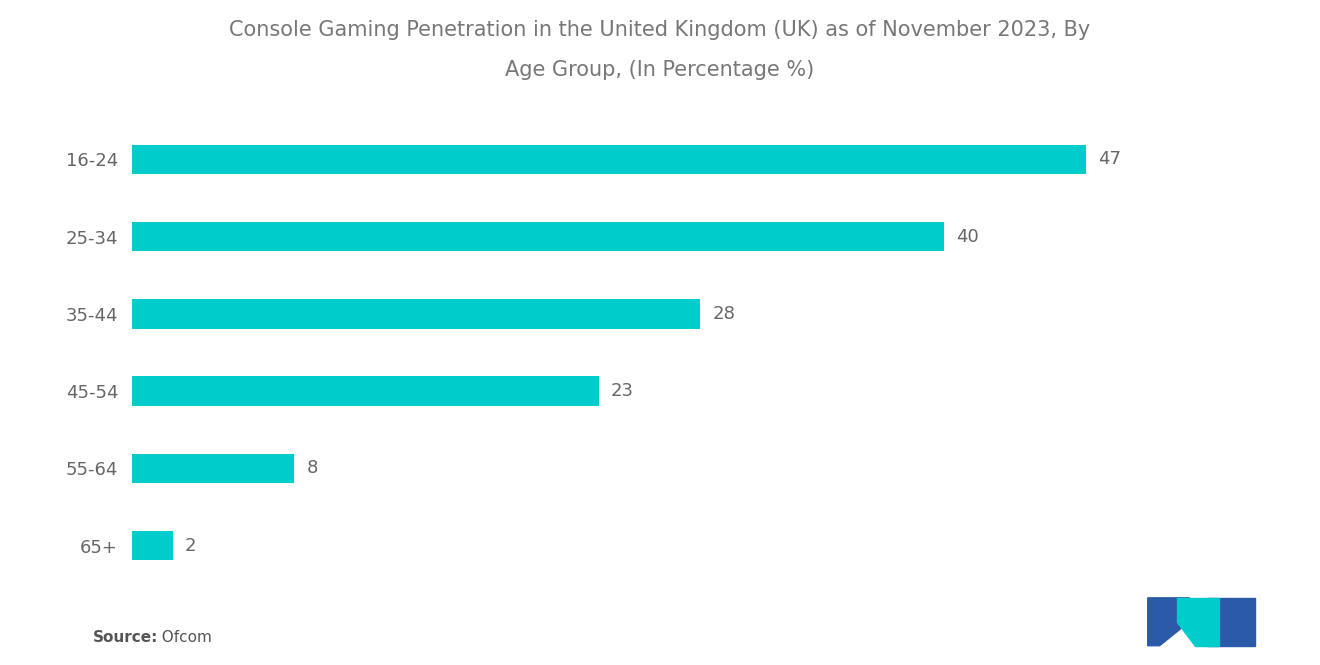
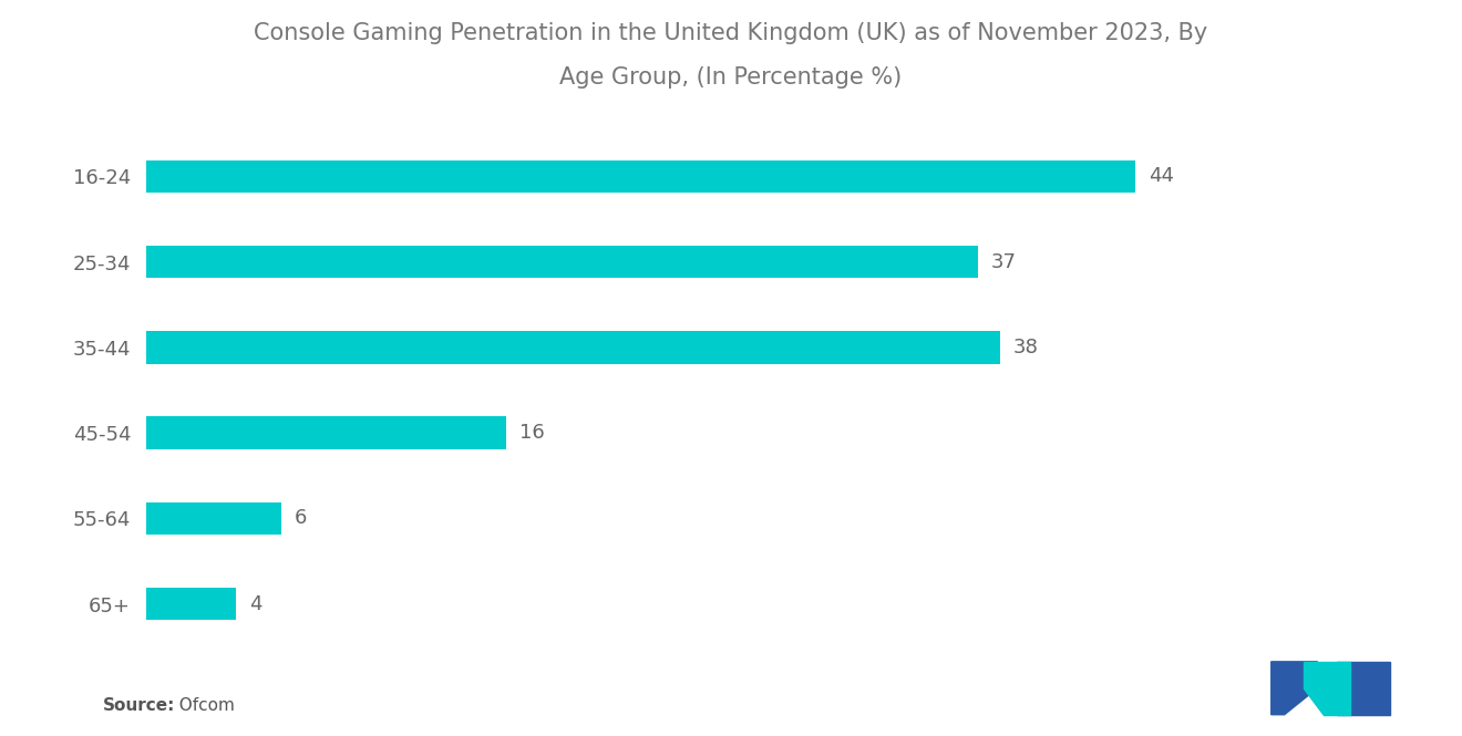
16-24: 47 -> 44
25-34: 40 -> 37
35-44: 28 -> 38
45-54: 23 -> 16
55-64: 8 -> 6
65+: 2 -> 4
